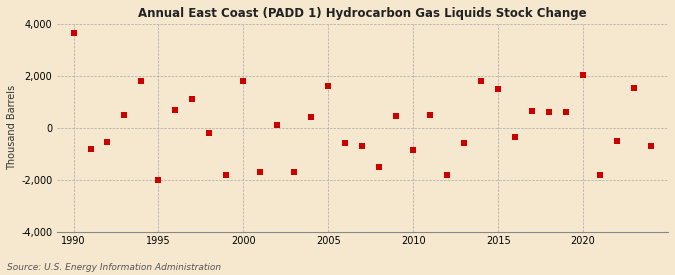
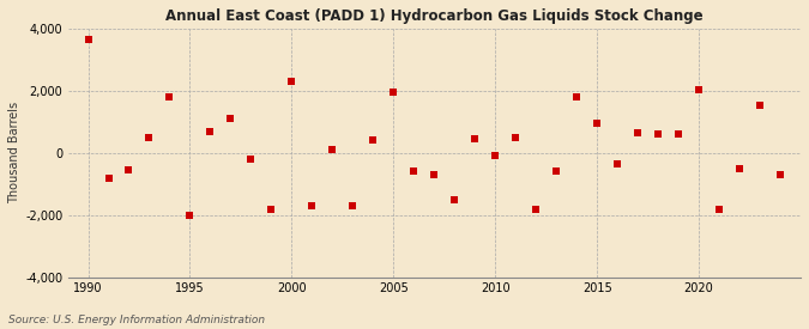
2000: 1,800 -> 2,300
2005: 1,600 -> 1,950
2010: -850 -> -100
2015: 1,500 -> 950
